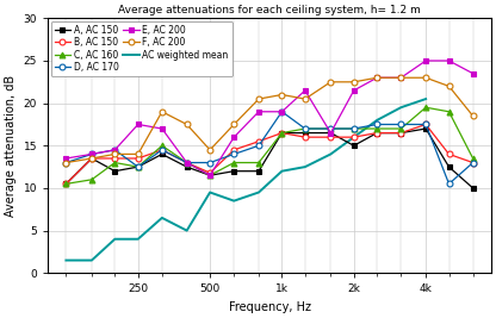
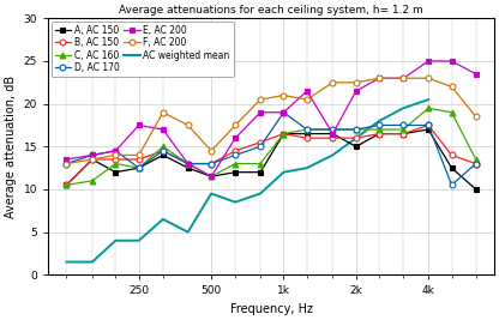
B, AC 150/500: 11.8 -> 13.0
